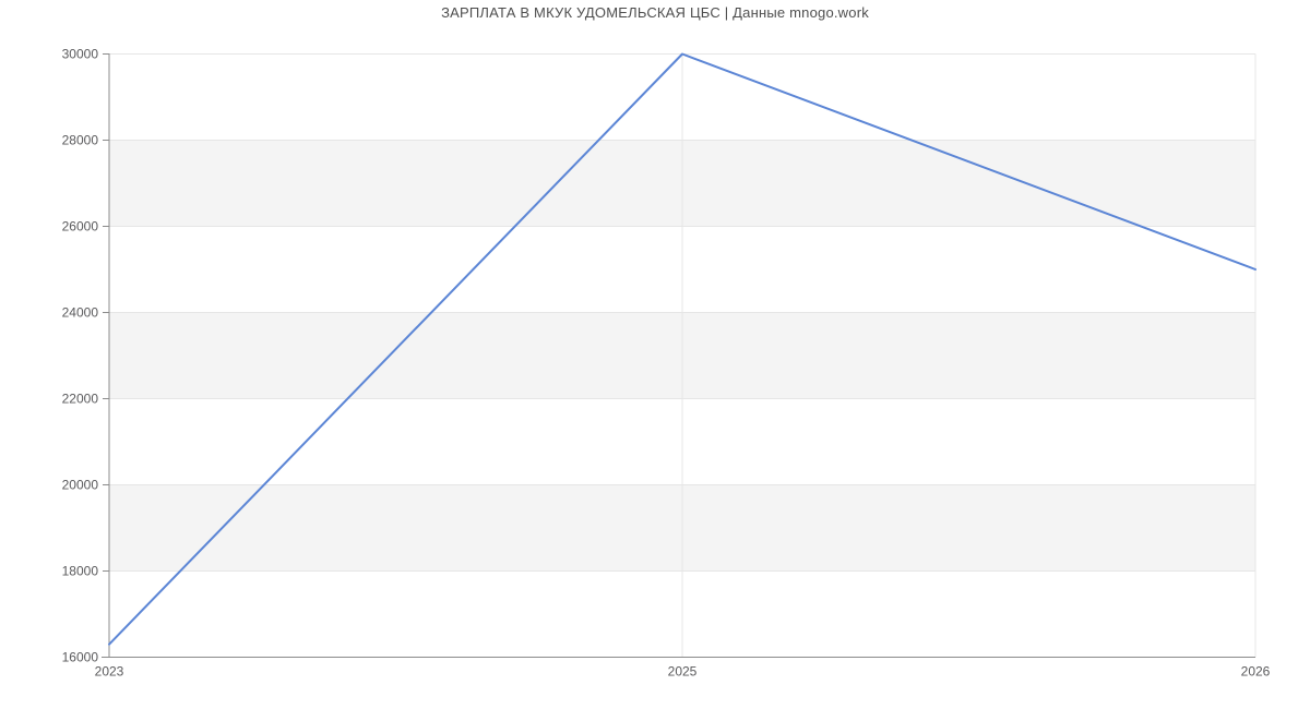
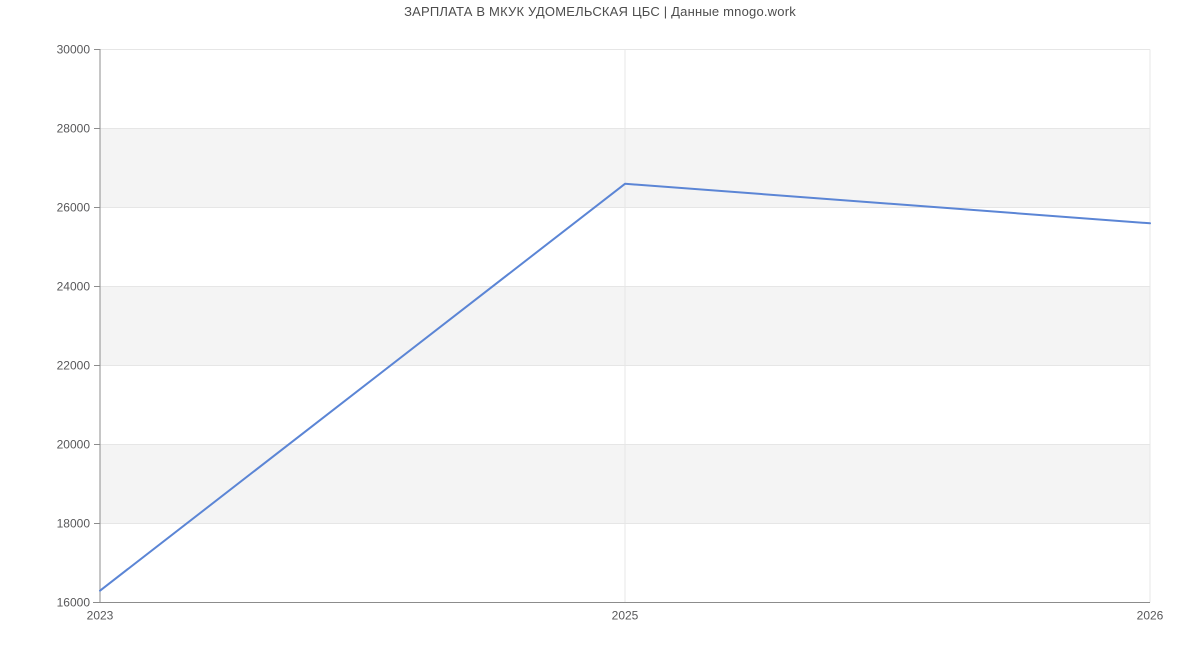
2025: 30000 -> 26600
2026: 25000 -> 25600
